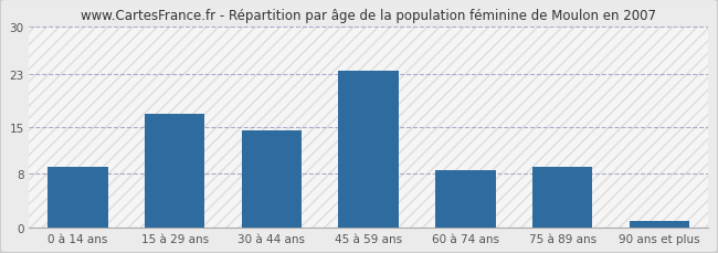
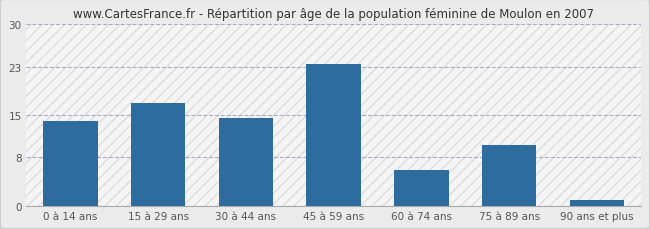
0 à 14 ans: 9.0 -> 14.0
60 à 74 ans: 8.5 -> 6.0
75 à 89 ans: 9.0 -> 10.0
